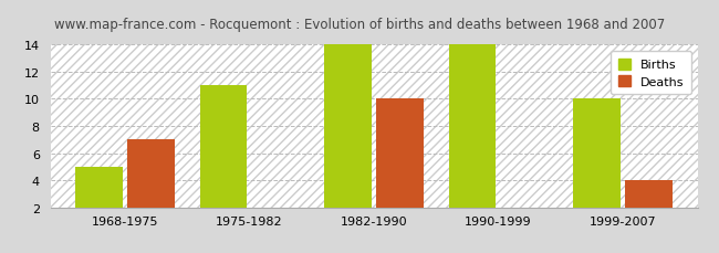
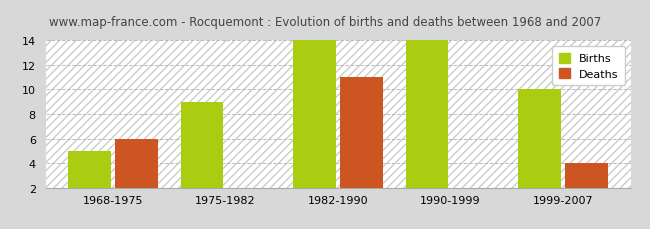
Deaths/1968-1975: 7 -> 6
Births/1975-1982: 11 -> 9
Deaths/1982-1990: 10 -> 11
